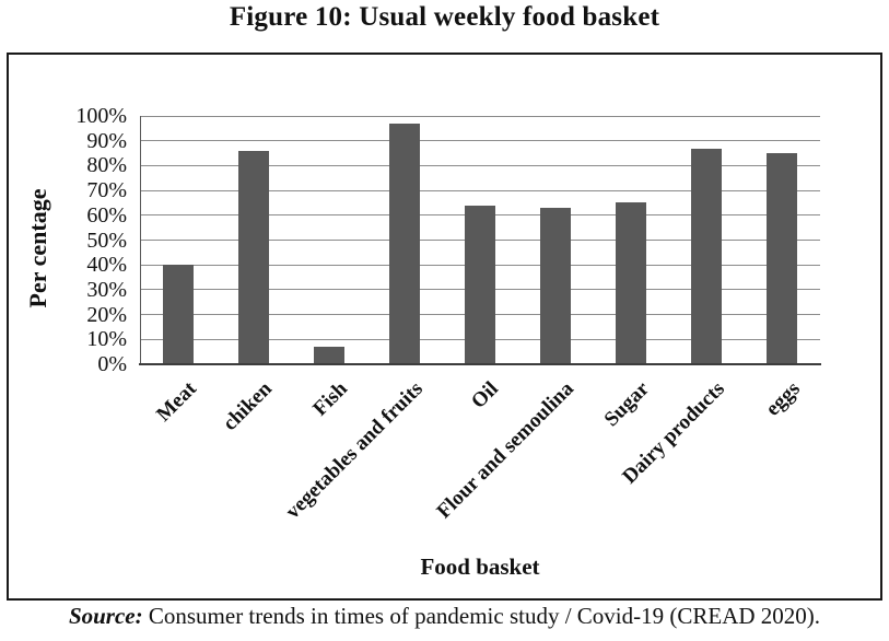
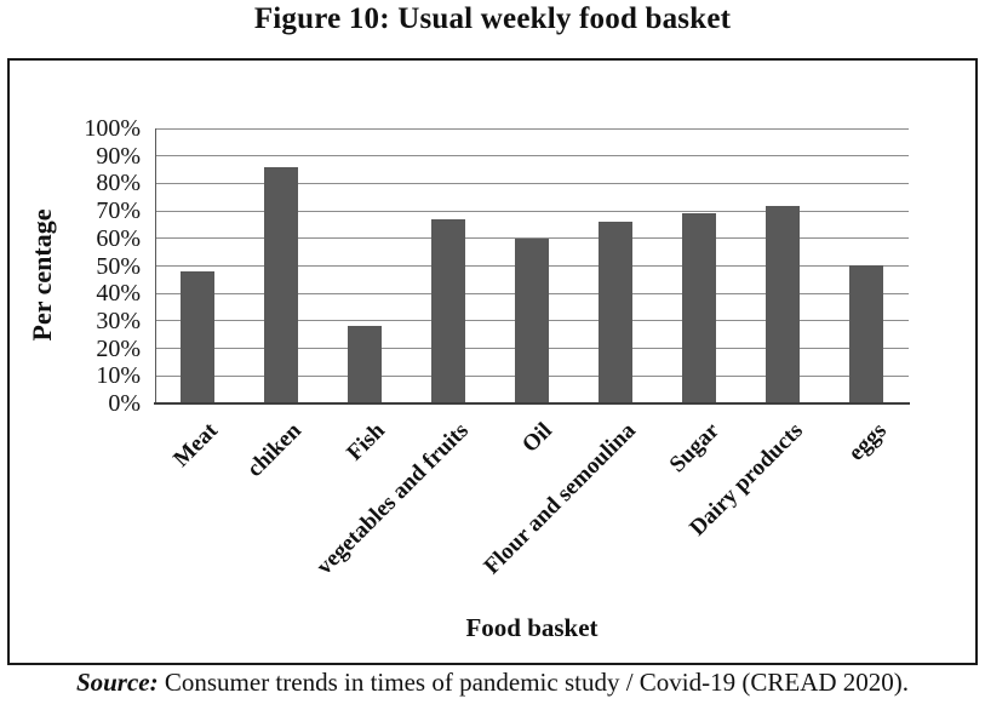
Meat: 40% -> 48%
Fish: 7% -> 28%
vegetables and fruits: 97% -> 67%
Oil: 64% -> 60%
Flour and semoulina: 63% -> 66%
Sugar: 65% -> 69%
Dairy products: 87% -> 72%
eggs: 85% -> 50%
